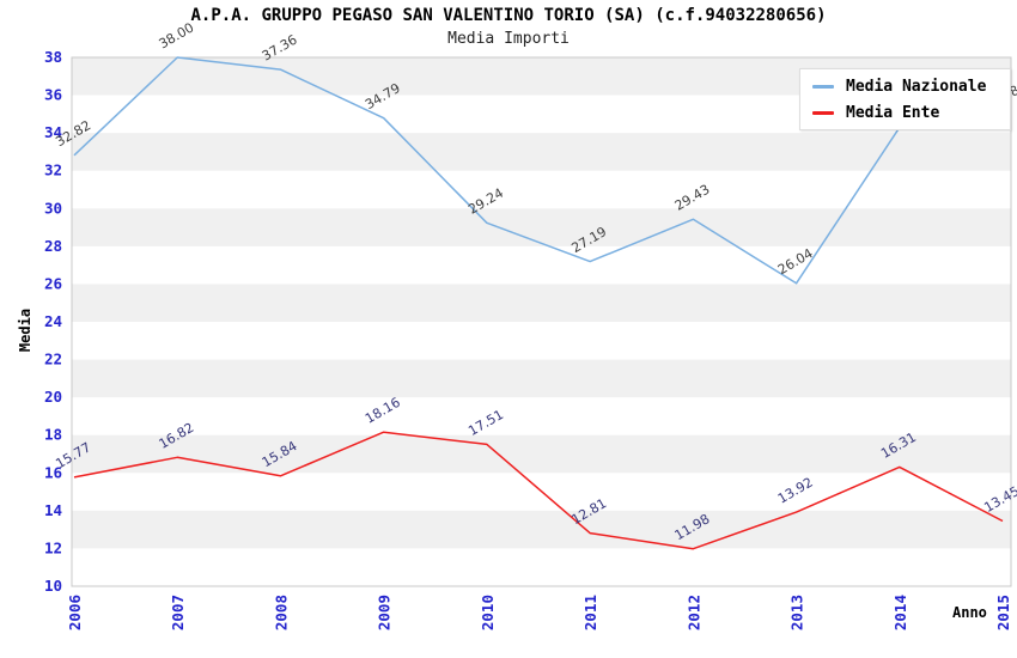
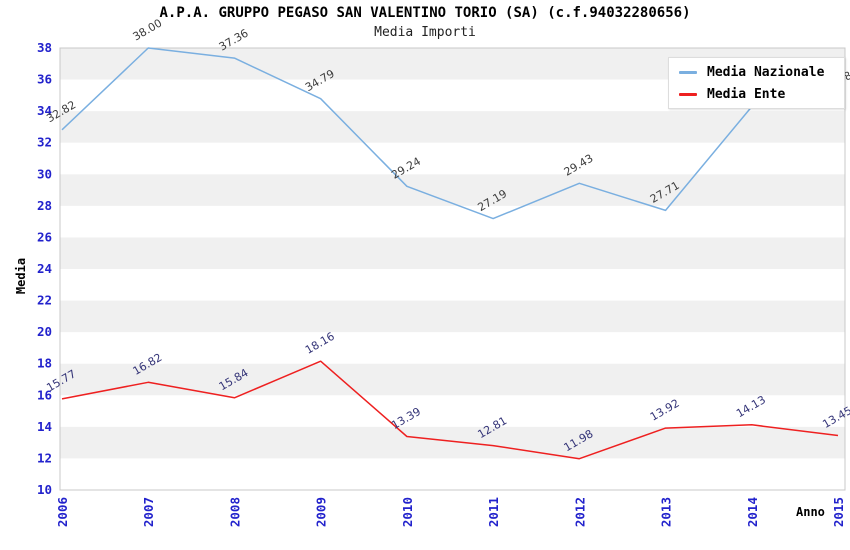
Media Ente/2010: 17.51 -> 13.39
Media Nazionale/2013: 26.04 -> 27.71
Media Ente/2014: 16.31 -> 14.13
